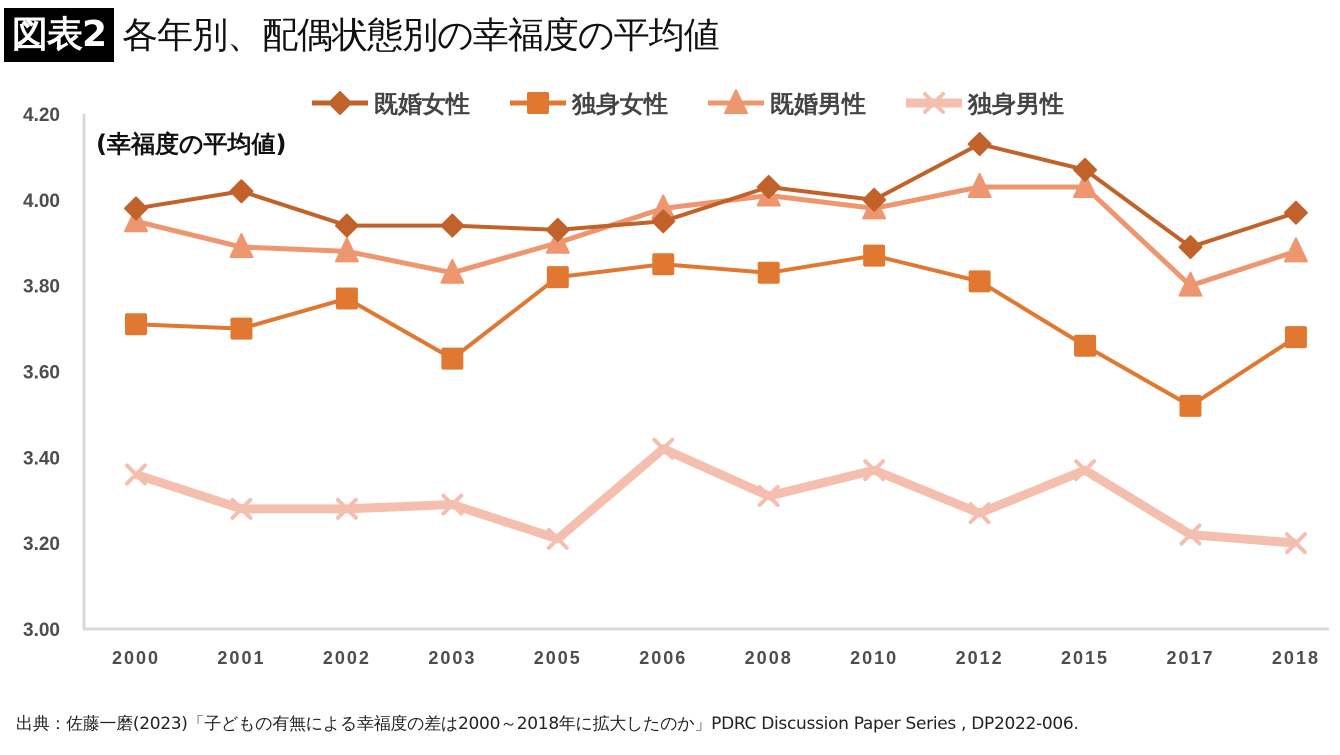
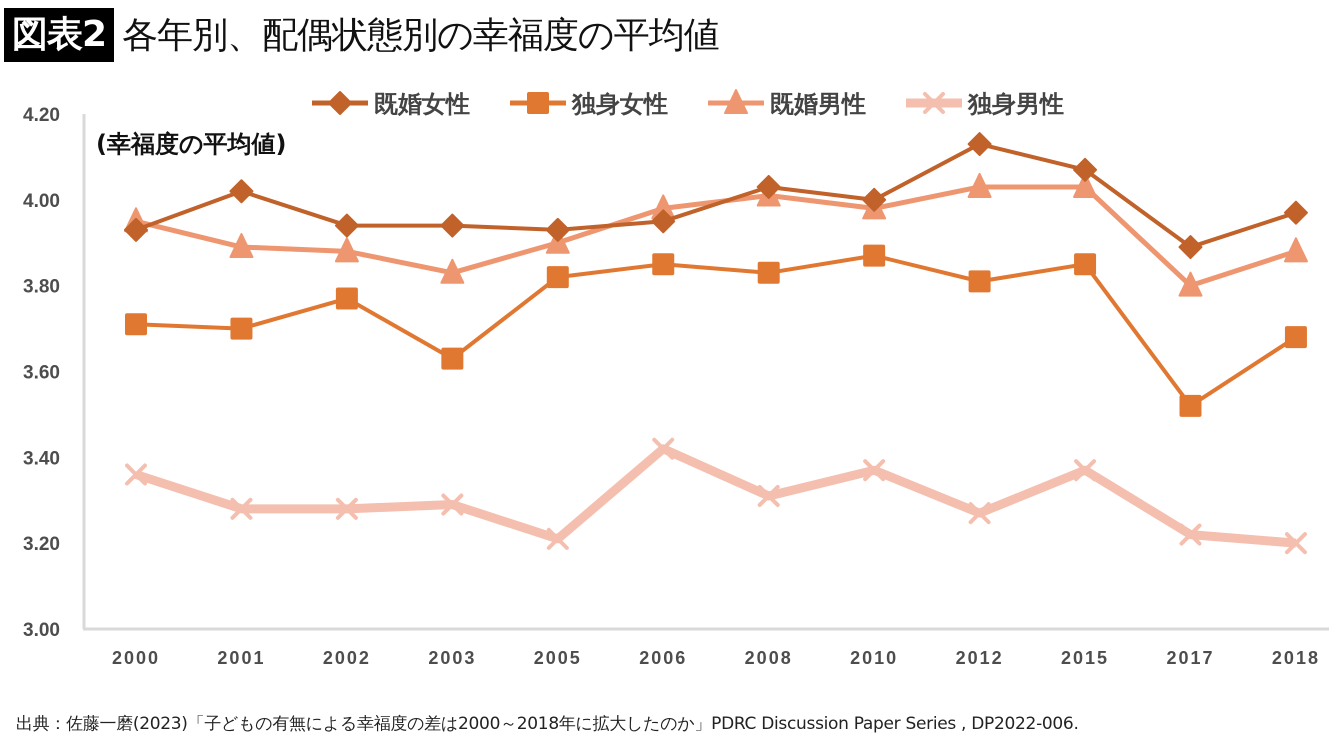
既婚女性/2000: 3.98 -> 3.93
独身女性/2015: 3.66 -> 3.85
